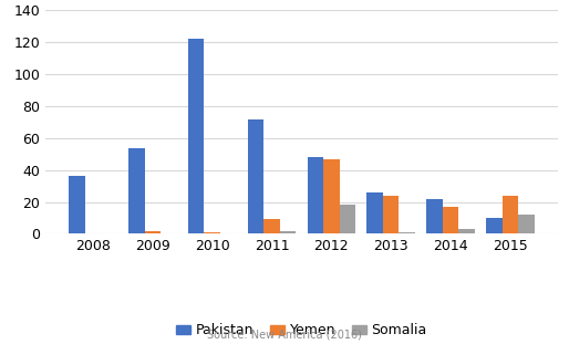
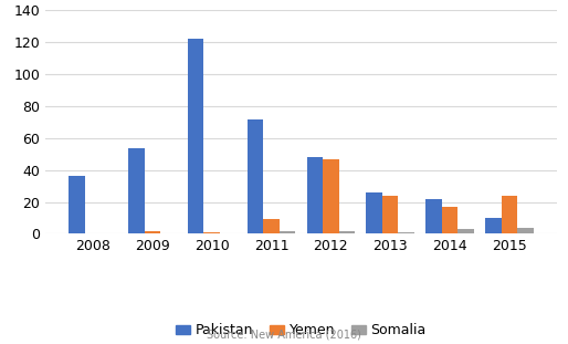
Somalia/2012: 18 -> 2
Somalia/2015: 12 -> 4
